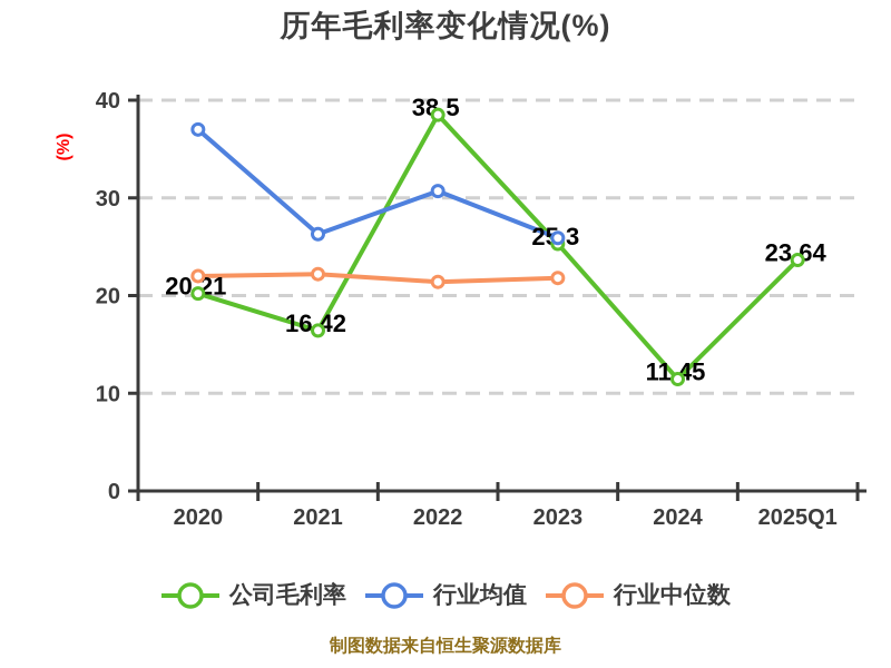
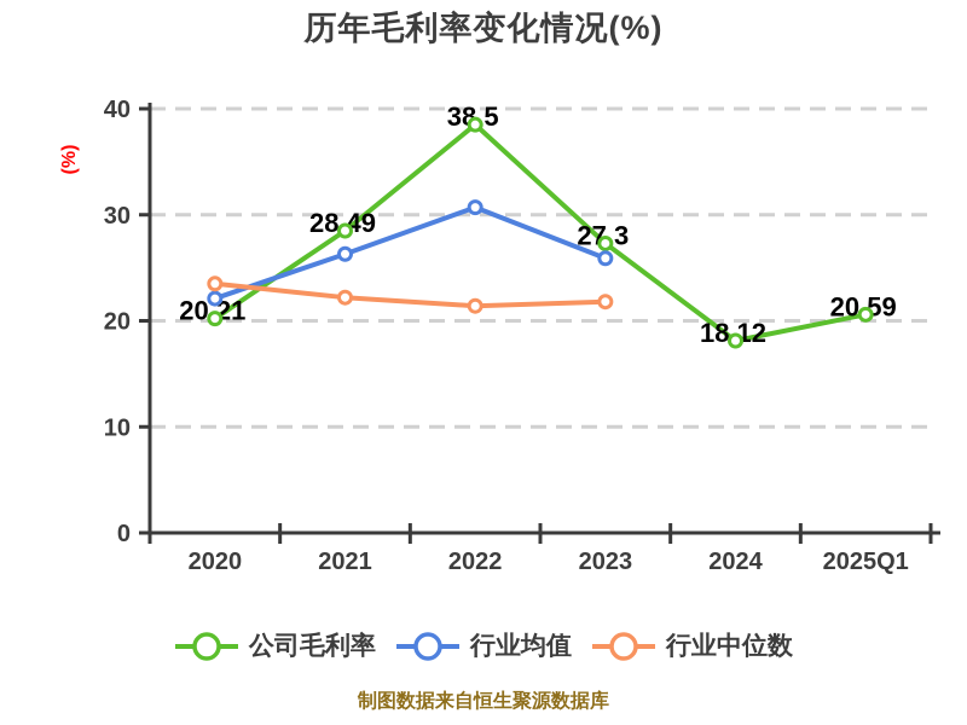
行业均值/2020: 37 -> 22
行业中位数/2020: 22 -> 24
公司毛利率/2021: 16.42 -> 28.49
公司毛利率/2023: 25.3 -> 27.3
公司毛利率/2024: 11.45 -> 18.12
公司毛利率/2025Q1: 23.64 -> 20.59
